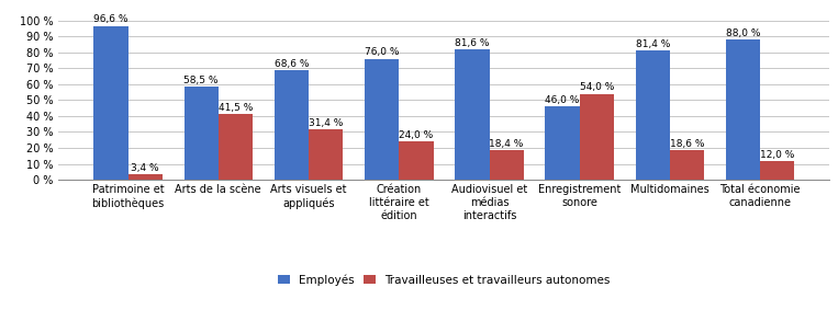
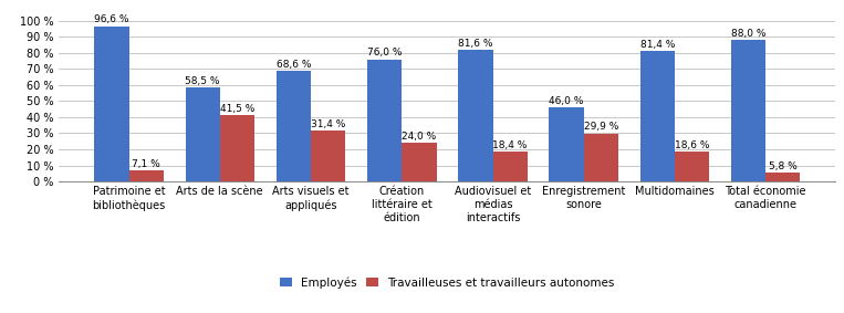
Travailleuses et travailleurs autonomes/Patrimoine et bibliothèques: 3,4 -> 7,1
Travailleuses et travailleurs autonomes/Enregistrement sonore: 54,0 -> 29,9
Travailleuses et travailleurs autonomes/Total économie canadienne: 12,0 -> 5,8
